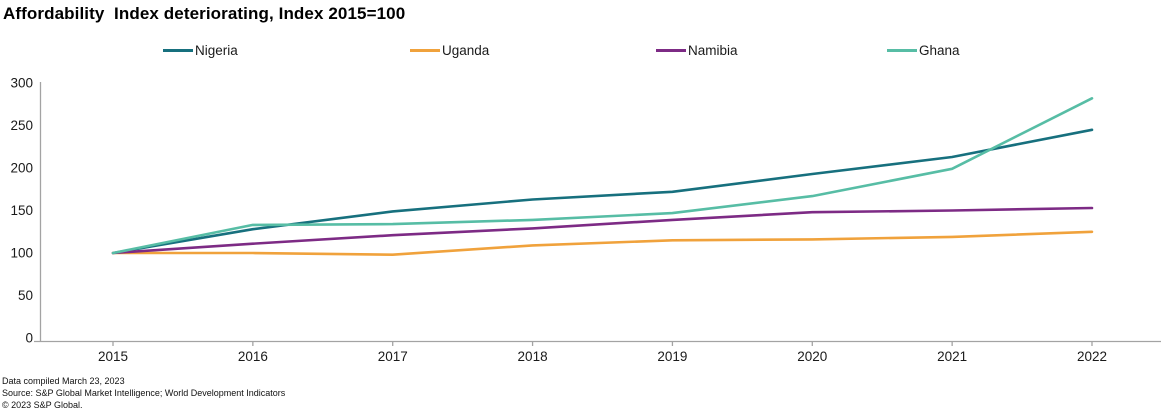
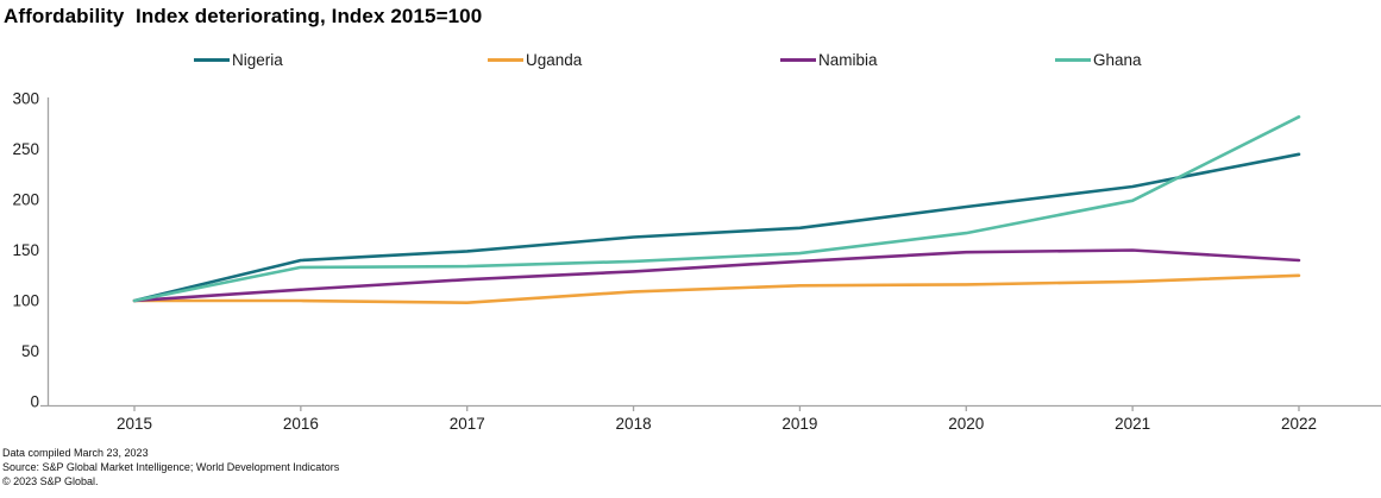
Nigeria/2016: 130 -> 140
Namibia/2022: 150 -> 140
